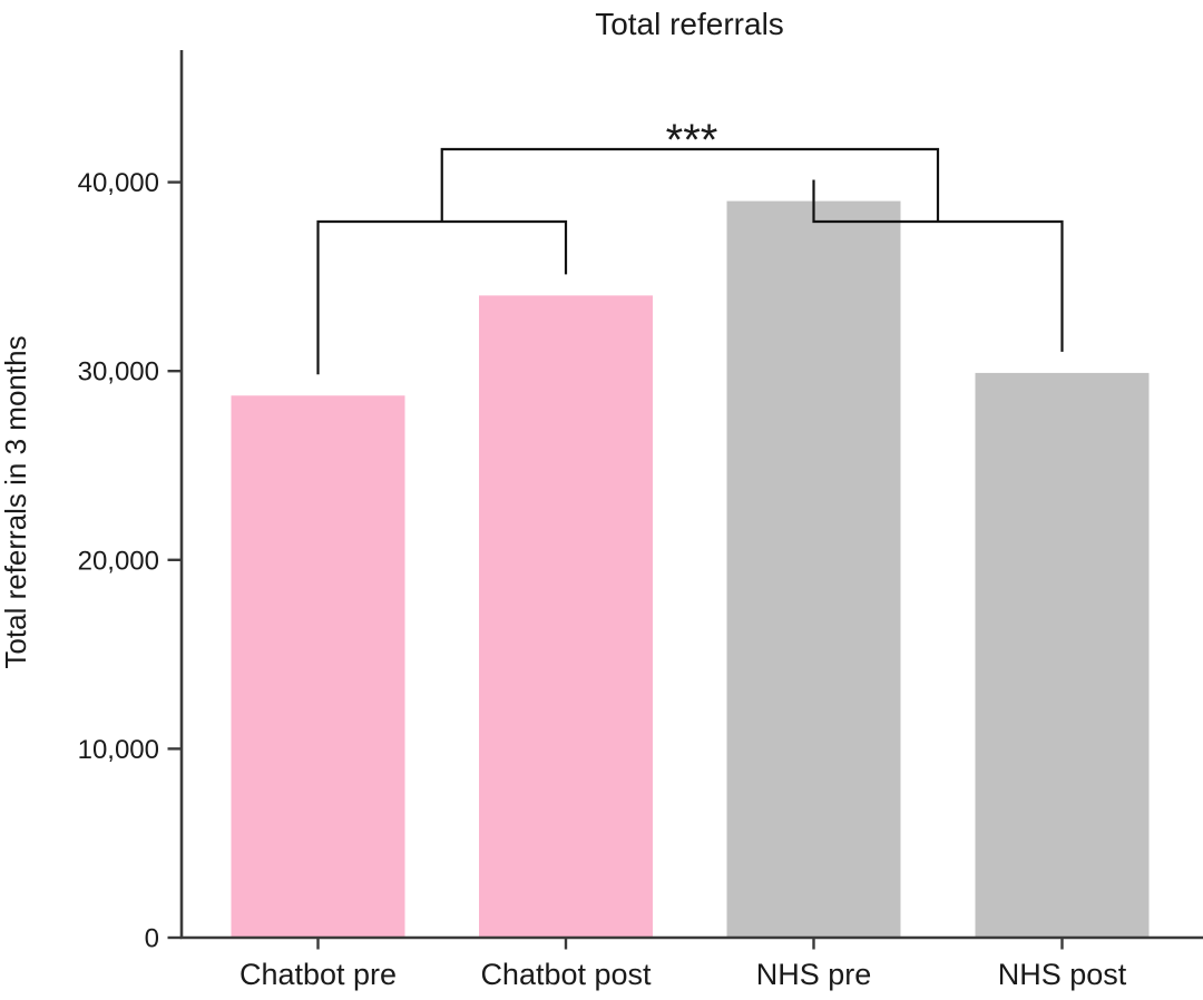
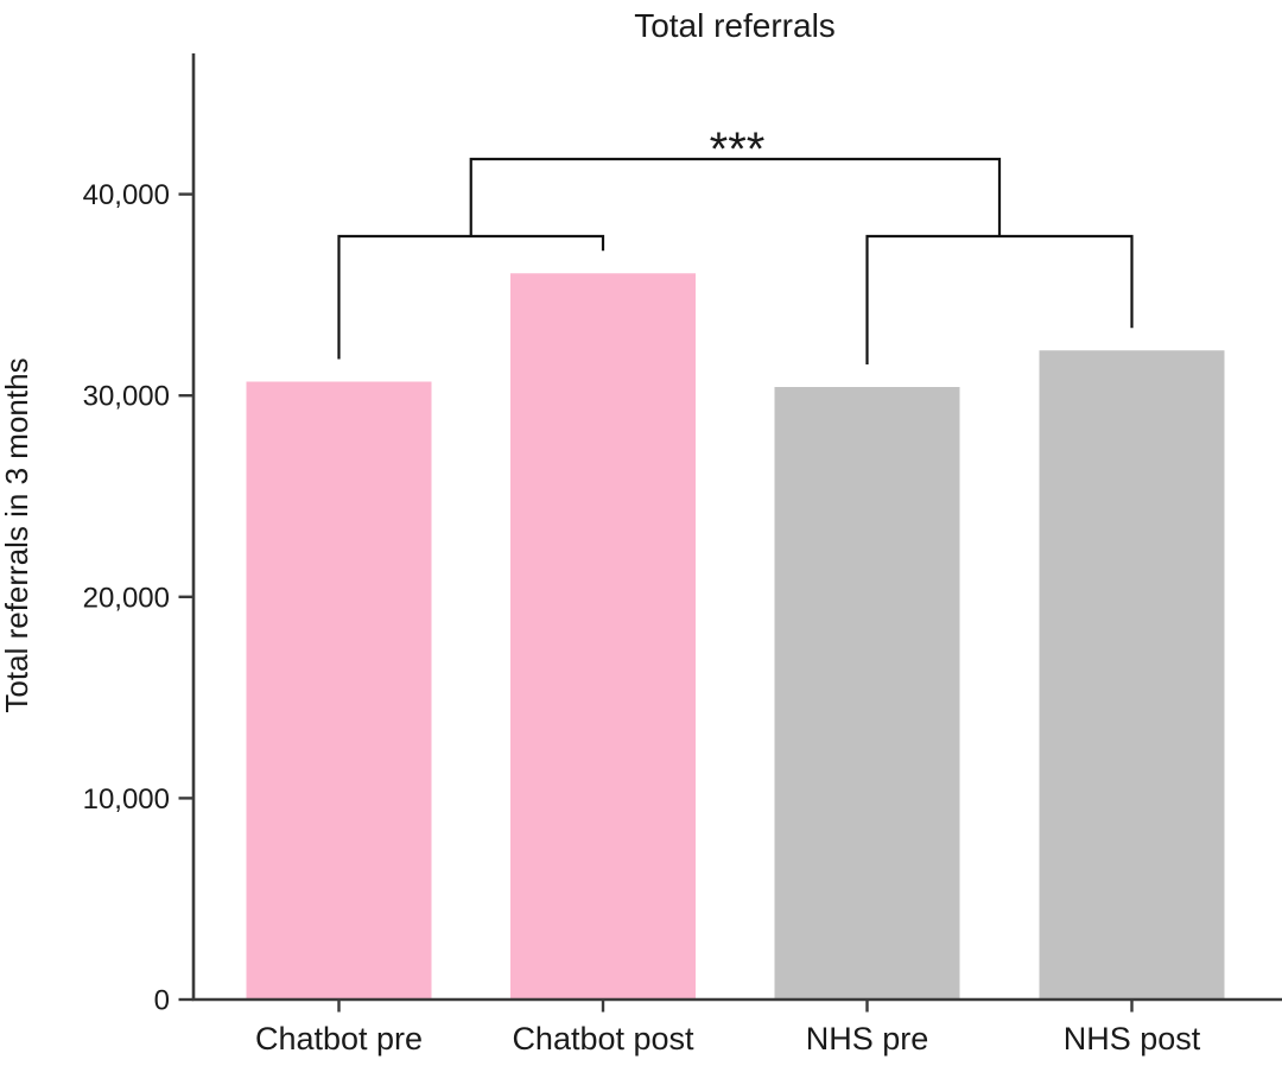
Chatbot pre: 28700 -> 30700
Chatbot post: 34000 -> 36100
NHS pre: 39000 -> 30400
NHS post: 29900 -> 32200
